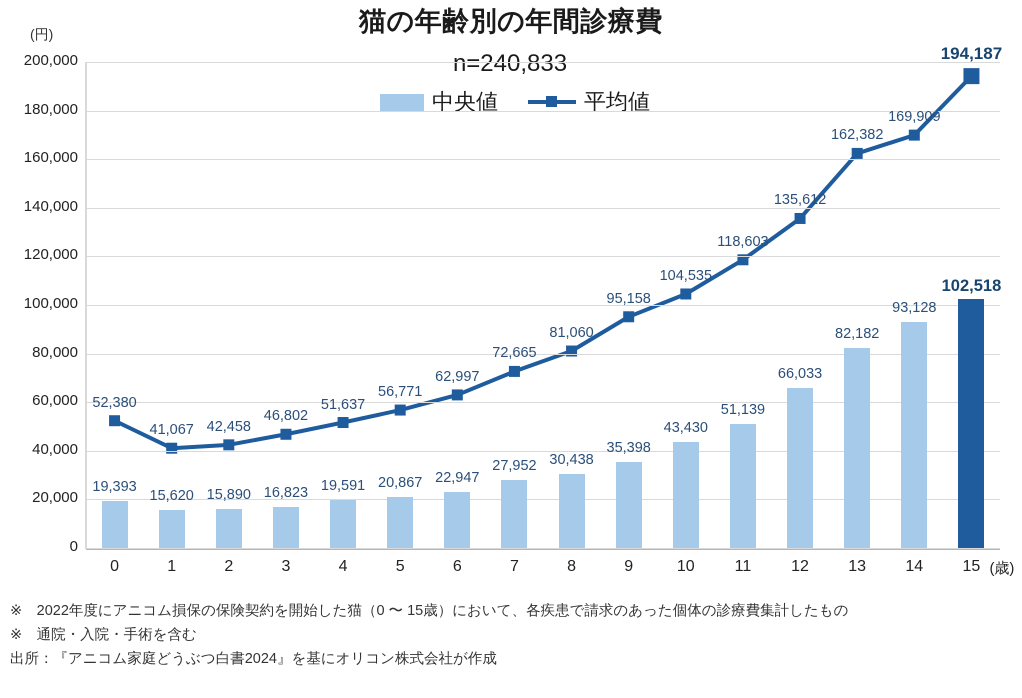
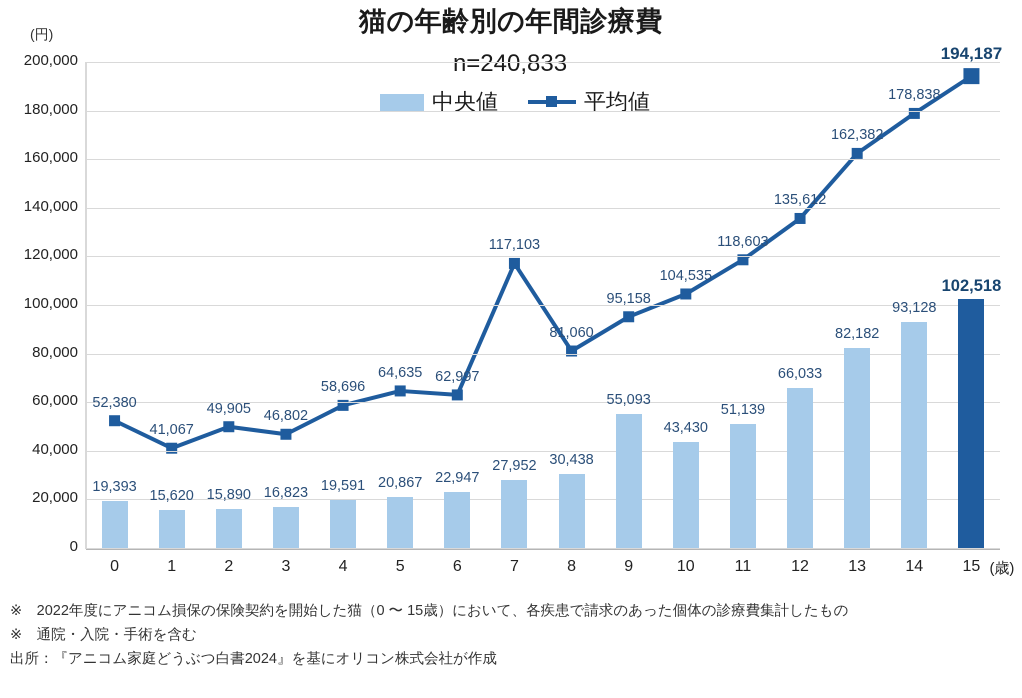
平均値/2: 42,458 -> 49,905
平均値/4: 51,637 -> 58,696
平均値/5: 56,771 -> 64,635
平均値/7: 72,665 -> 117,103
中央値/9: 35,398 -> 55,093
平均値/14: 169,909 -> 178,838
